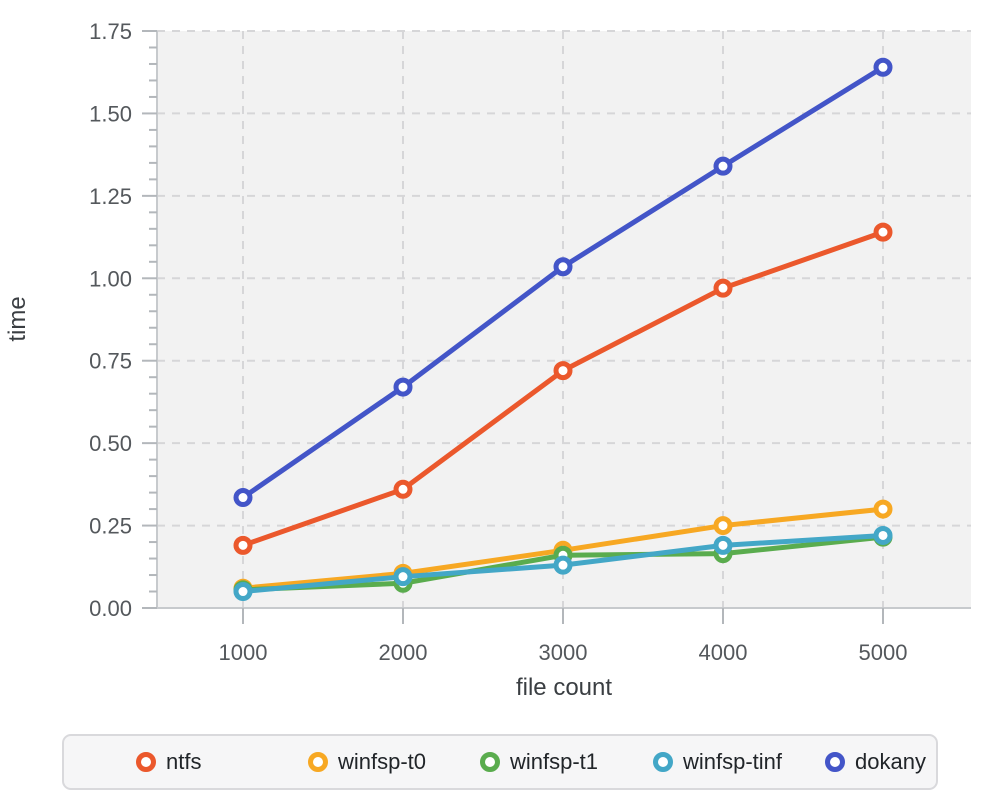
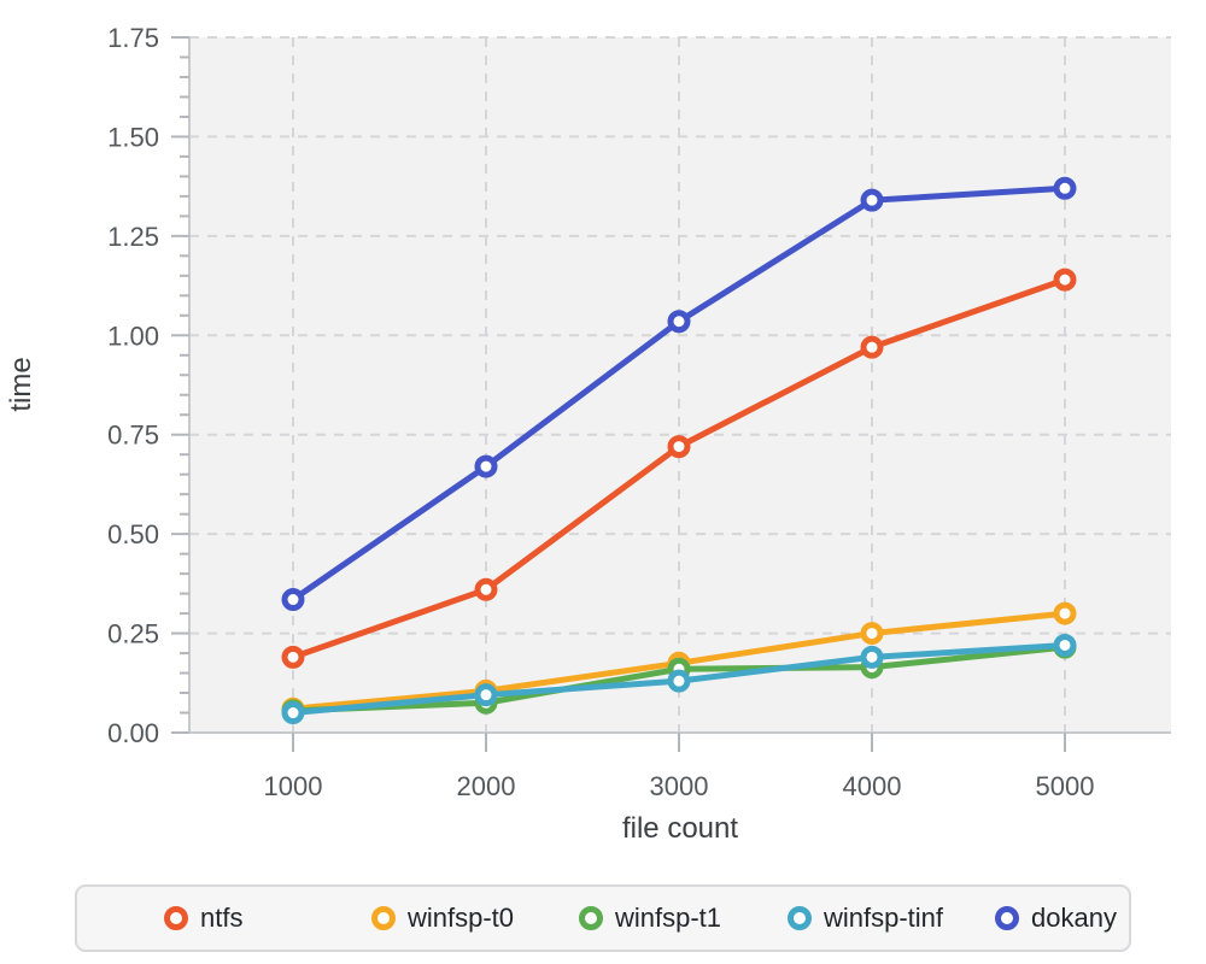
dokany/5000: 1.64 -> 1.37
